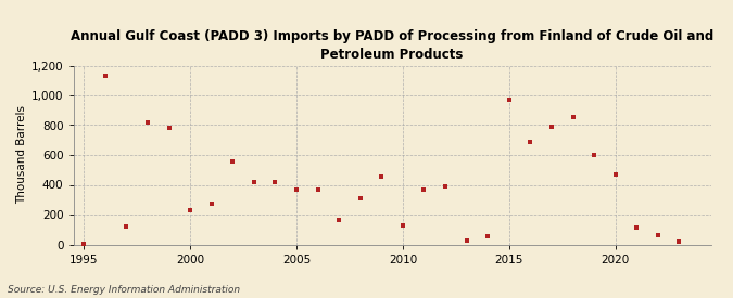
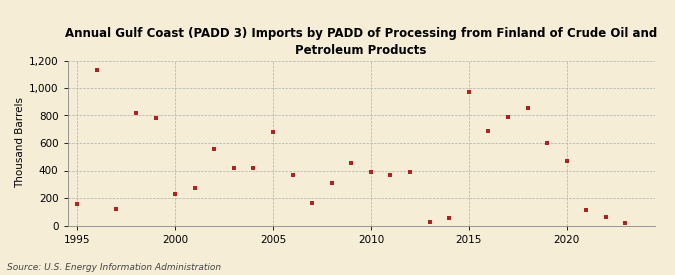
1995: 0 -> 160
2005: 370 -> 680
2010: 130 -> 390
